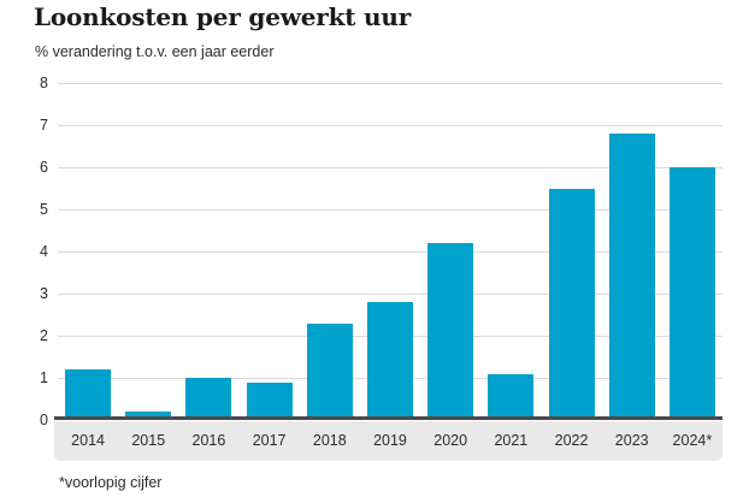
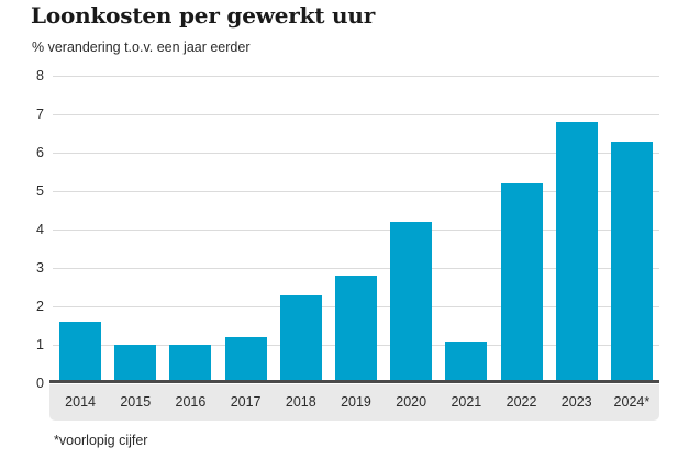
2014: 1.2 -> 1.6
2015: 0.2 -> 1.0
2017: 0.9 -> 1.2
2022: 5.5 -> 5.2
2024*: 6.0 -> 6.3
